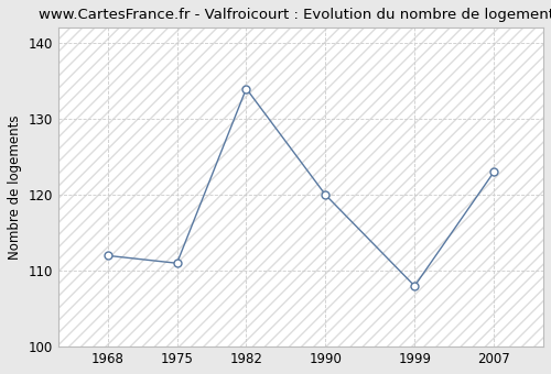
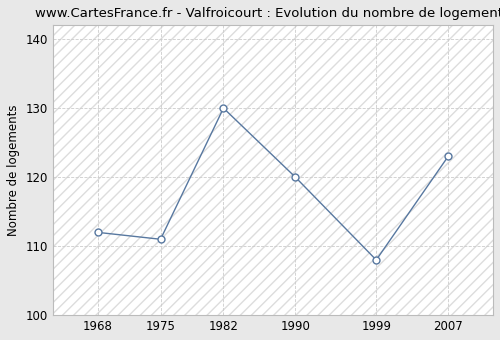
1982: 134 -> 130
